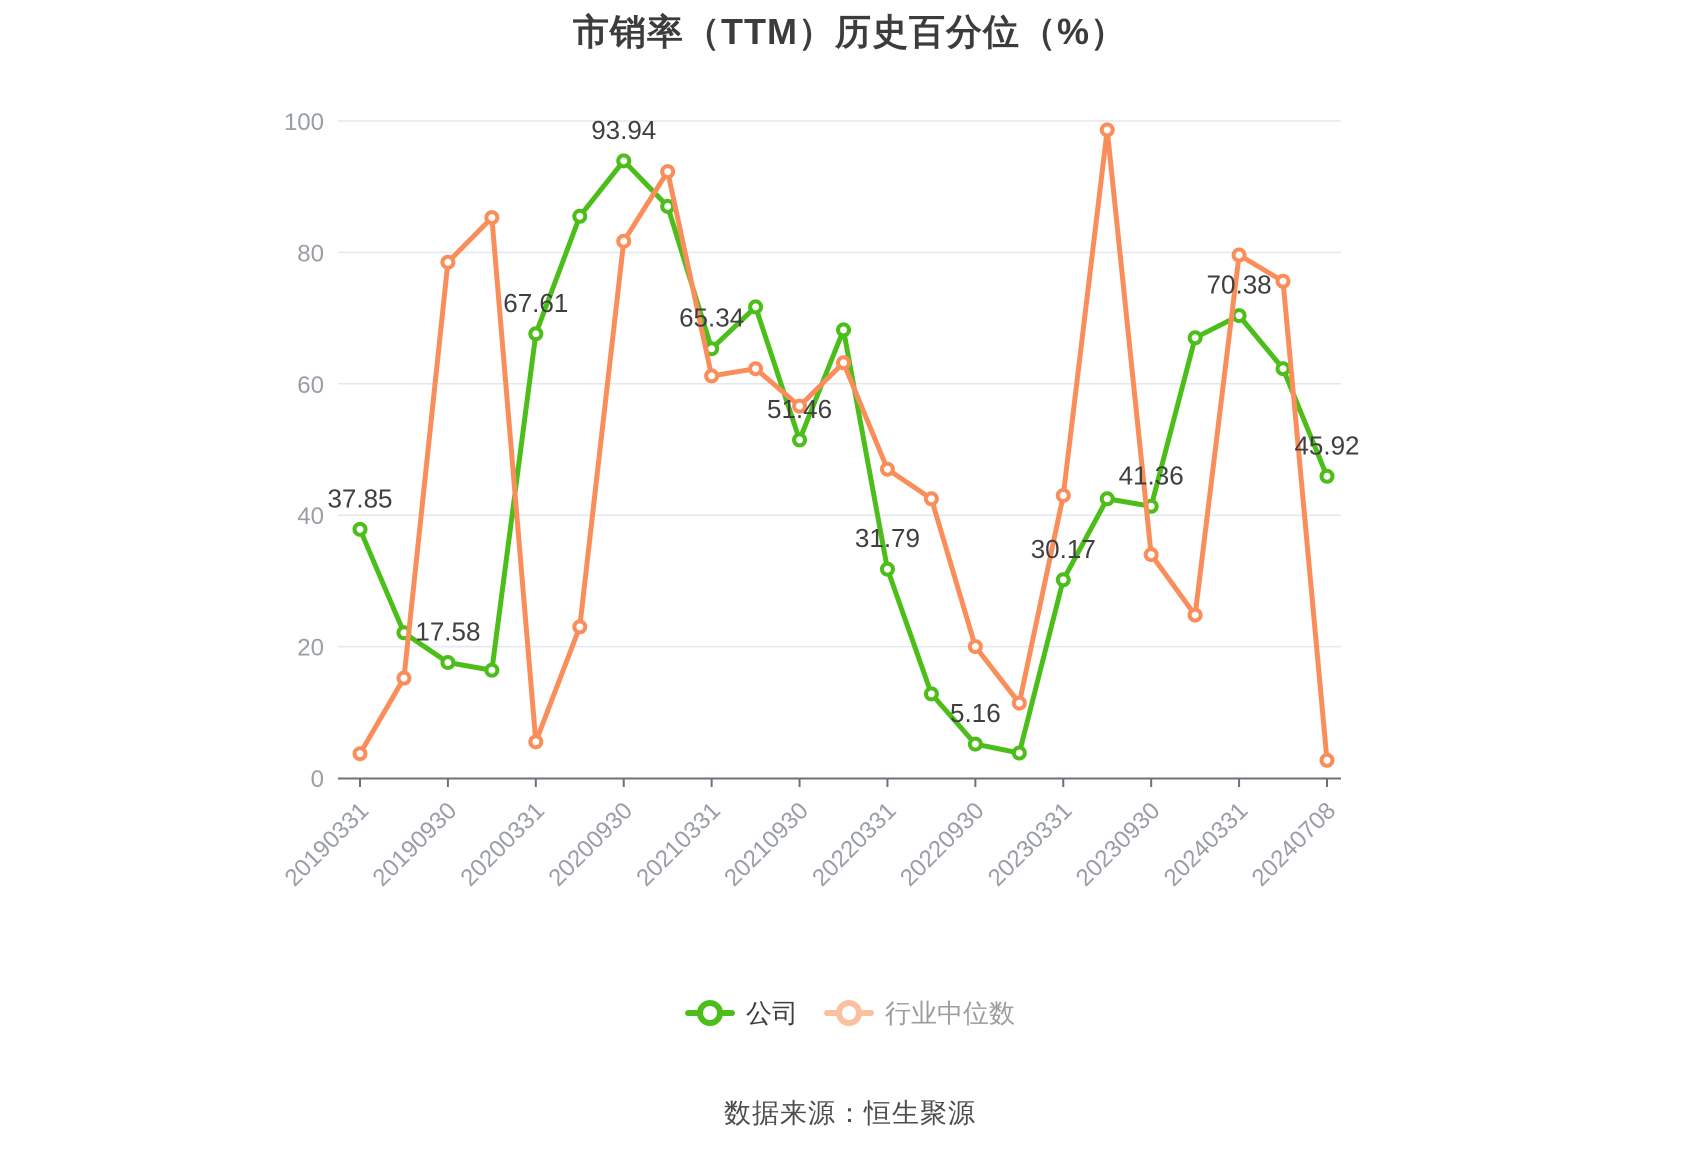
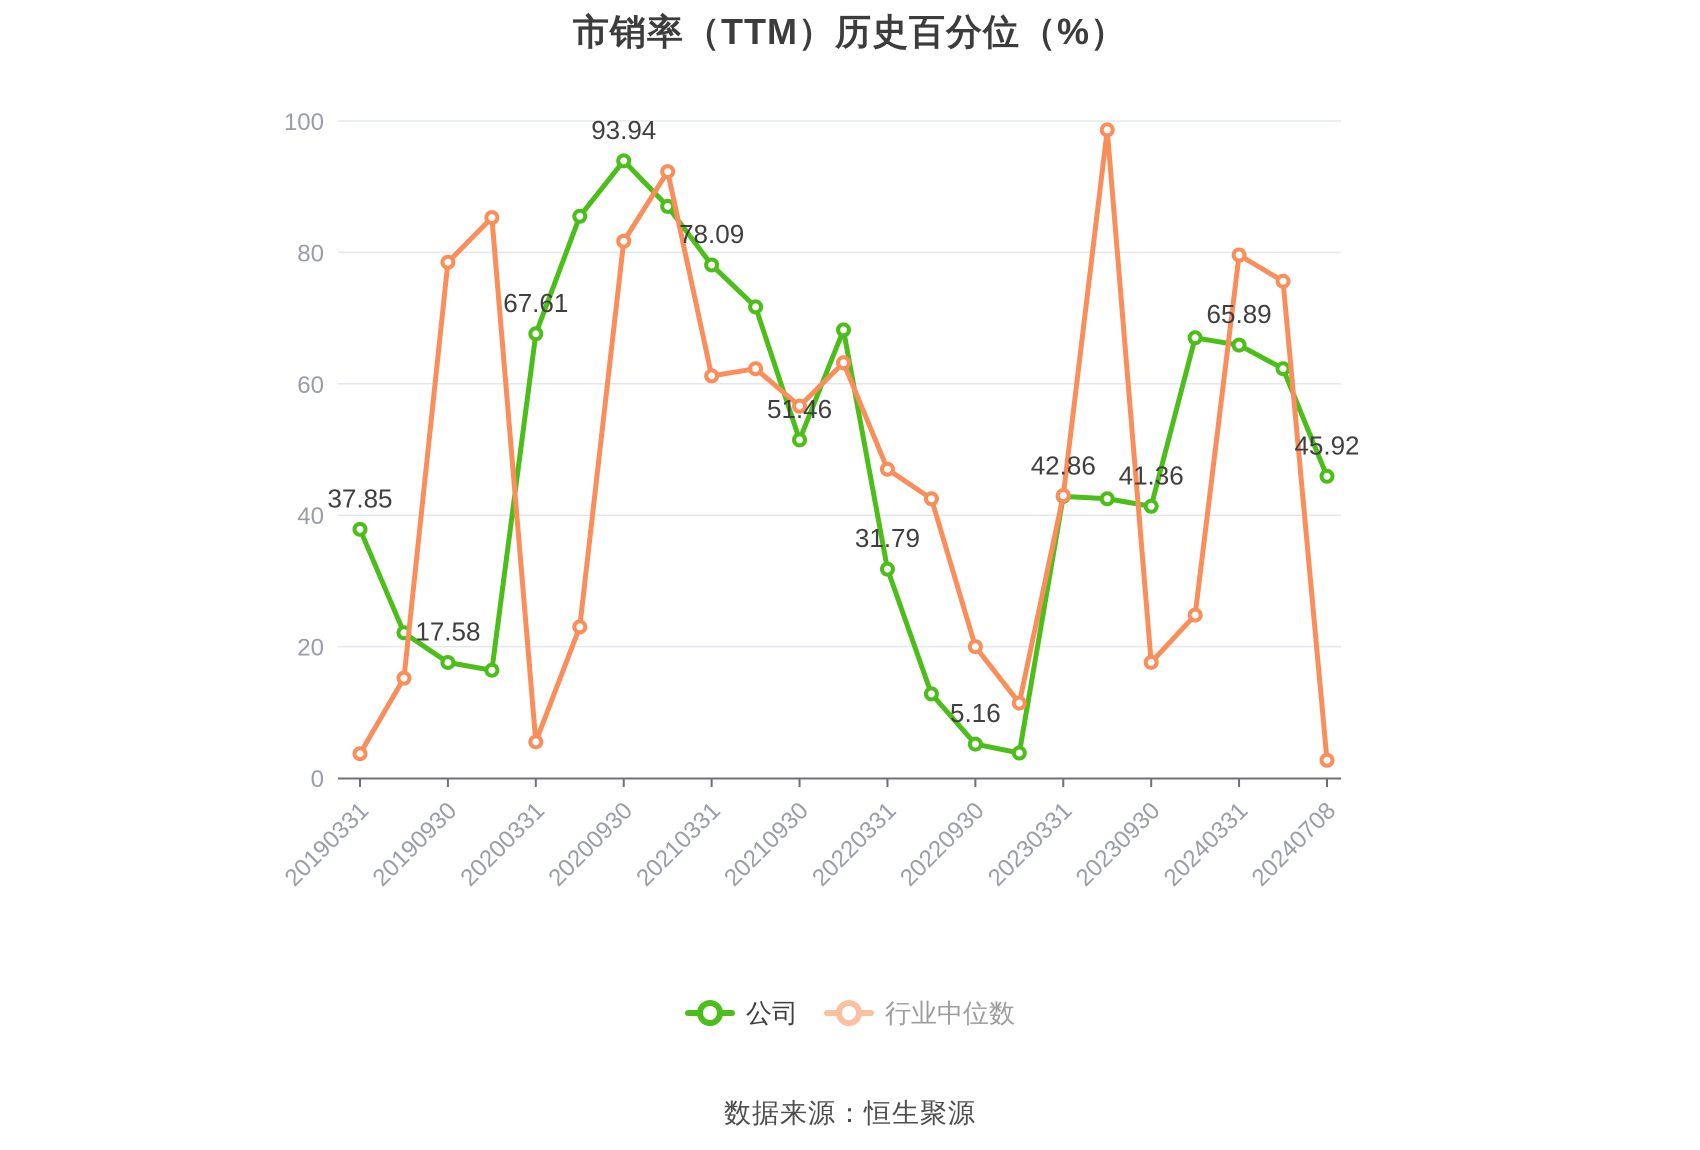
公司/20210331: 65.34 -> 78.09
公司/20230331: 30.17 -> 42.86
行业中位数/20230930: 34 -> 18
公司/20240331: 70.38 -> 65.89
